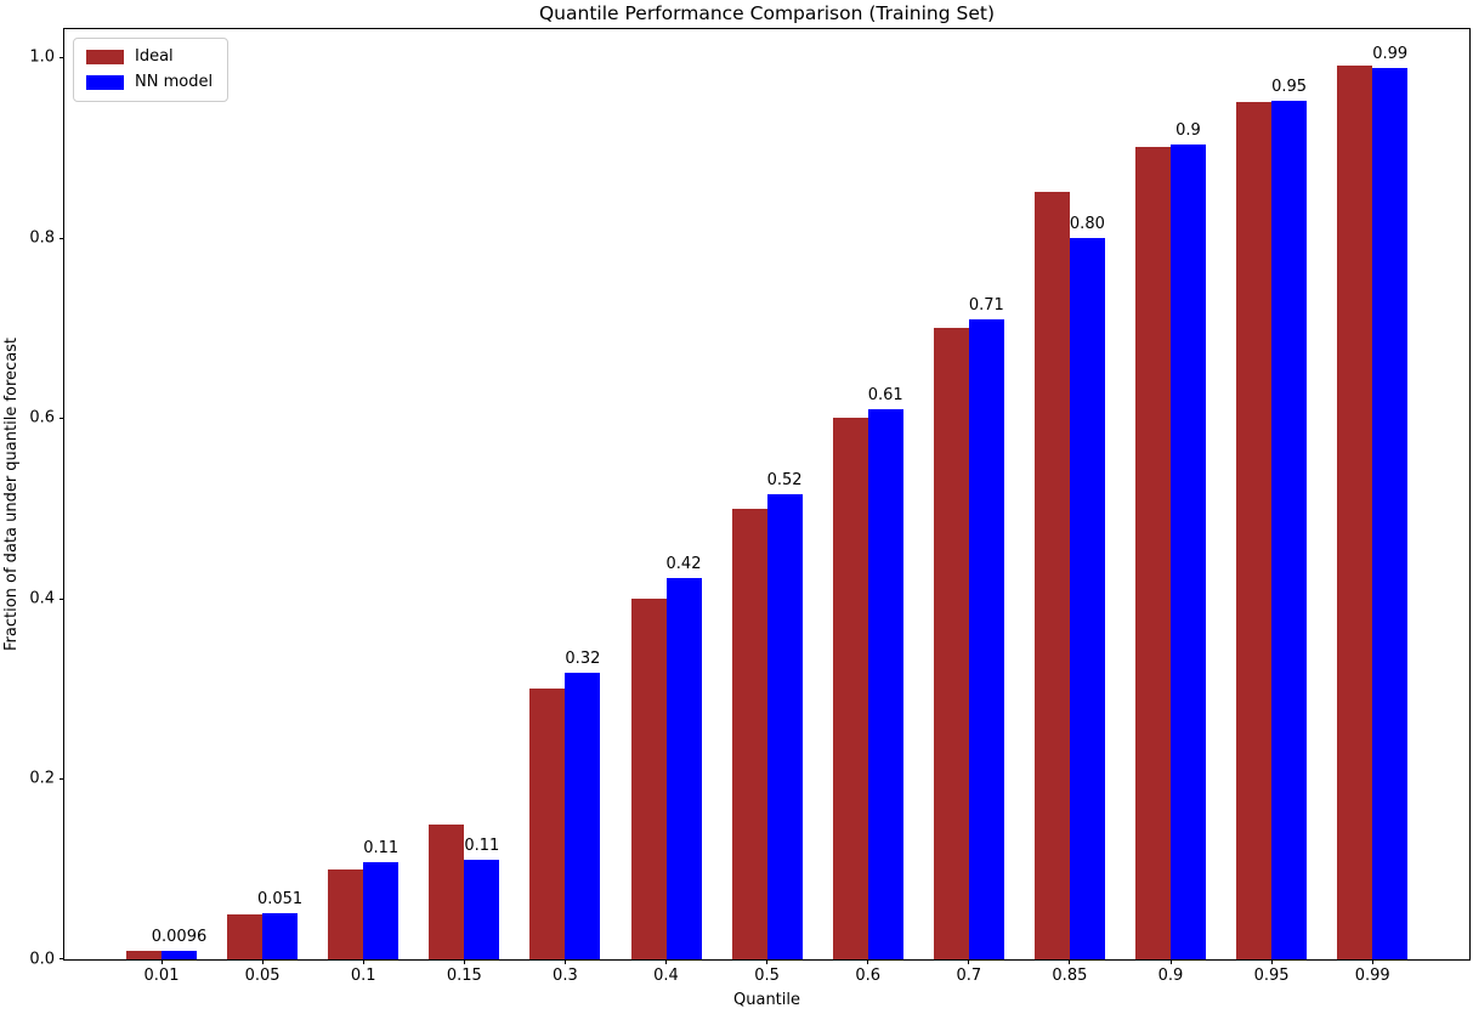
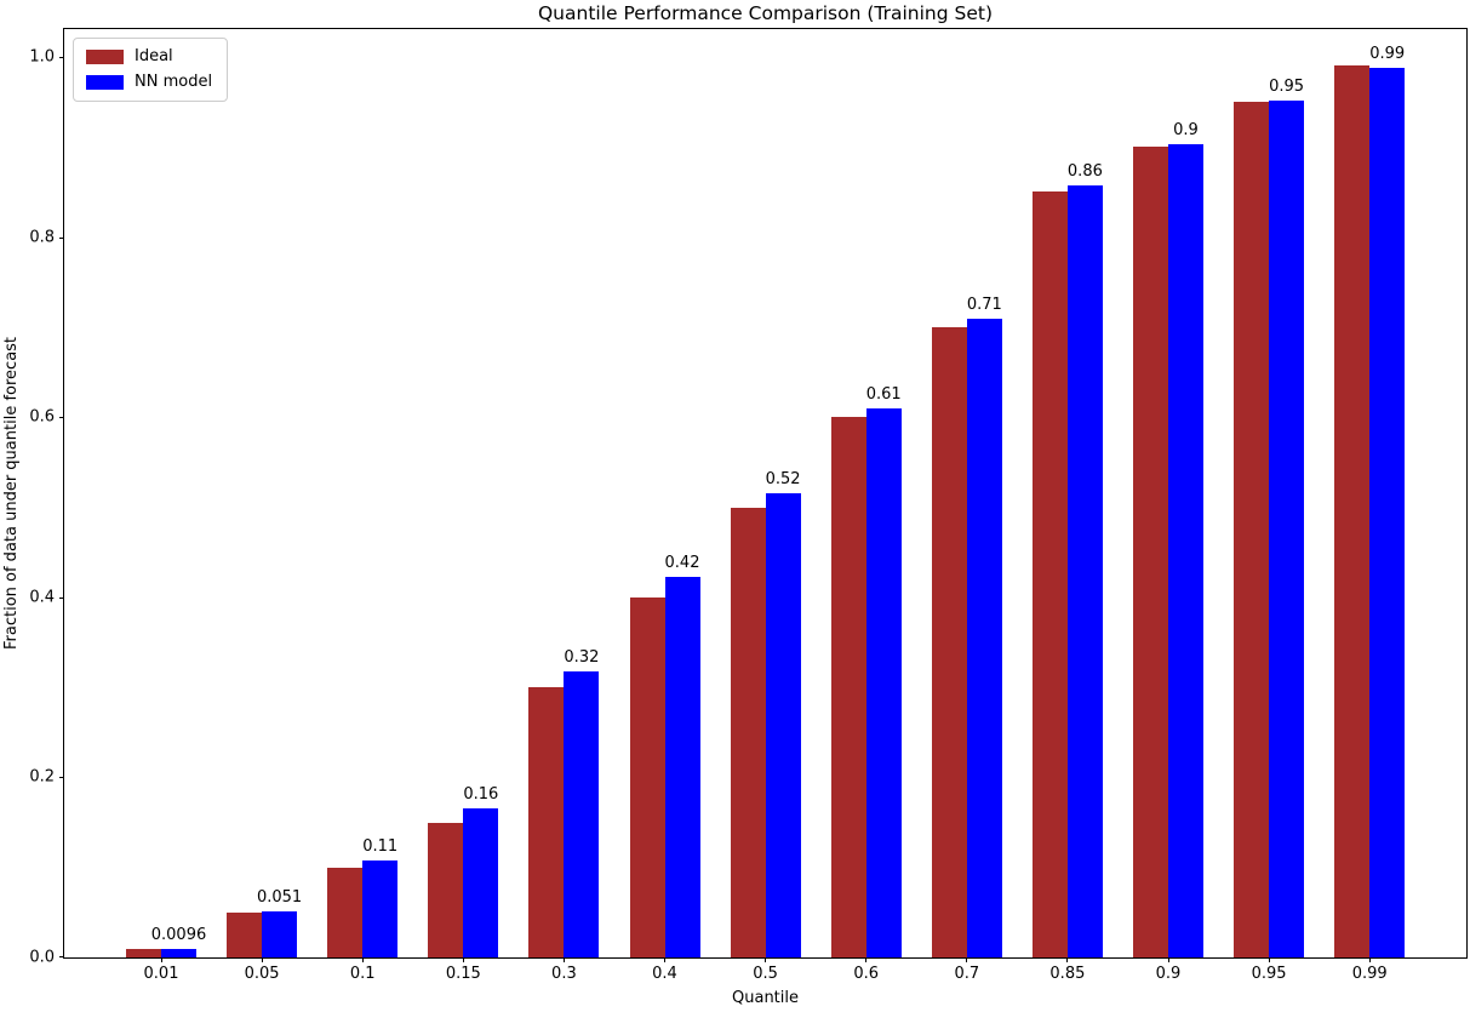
NN model/0.15: 0.11 -> 0.16
NN model/0.85: 0.80 -> 0.86
